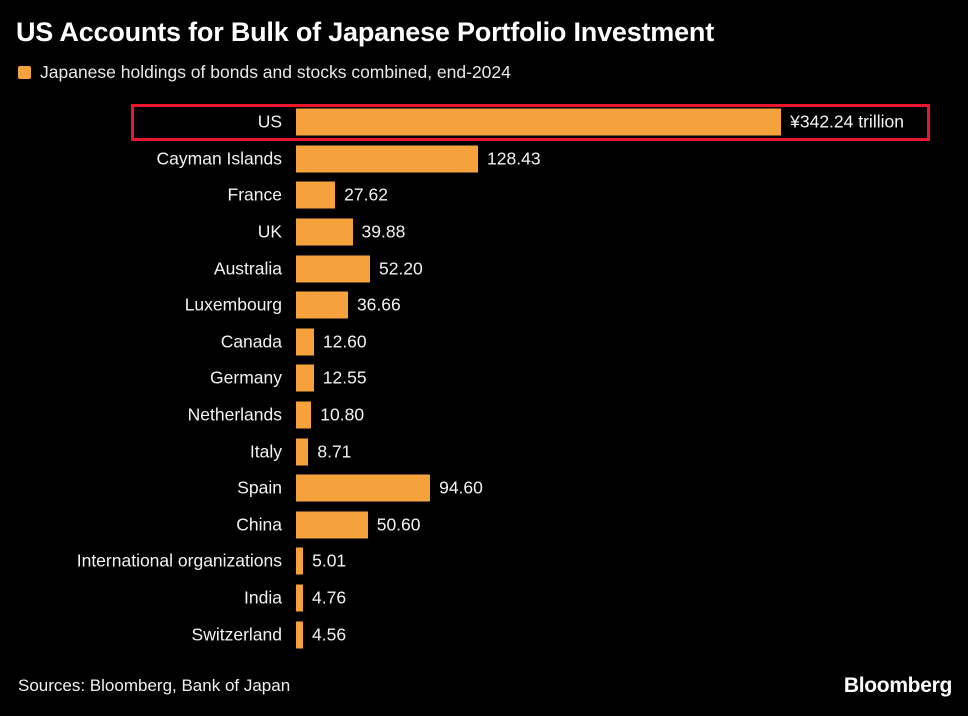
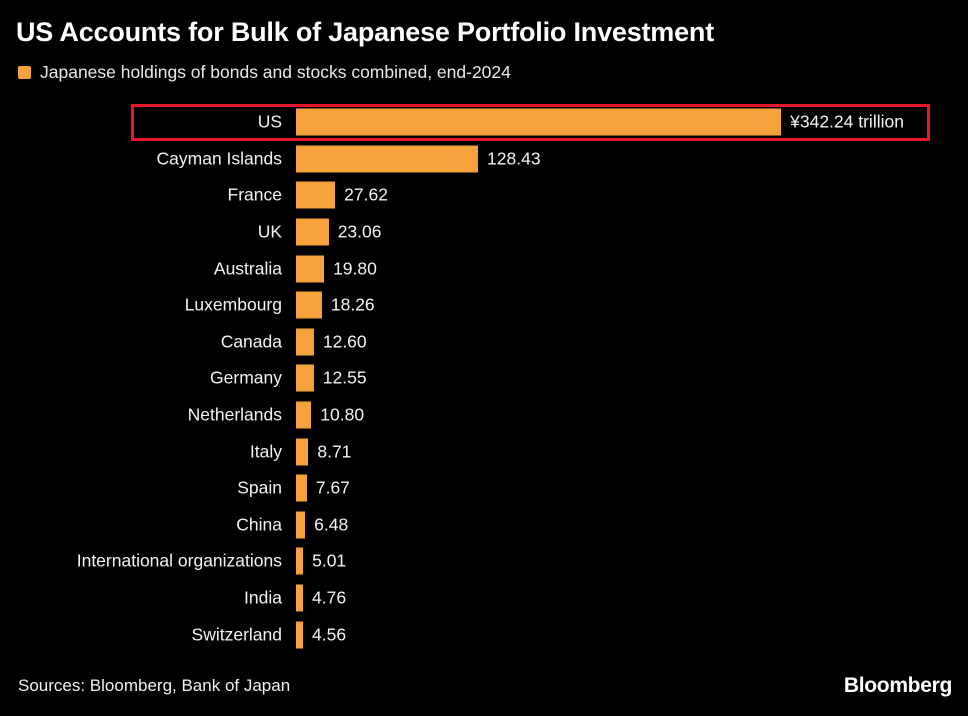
UK: 39.88 -> 23.06
Australia: 52.20 -> 19.80
Luxembourg: 36.66 -> 18.26
Spain: 94.60 -> 7.67
China: 50.60 -> 6.48
